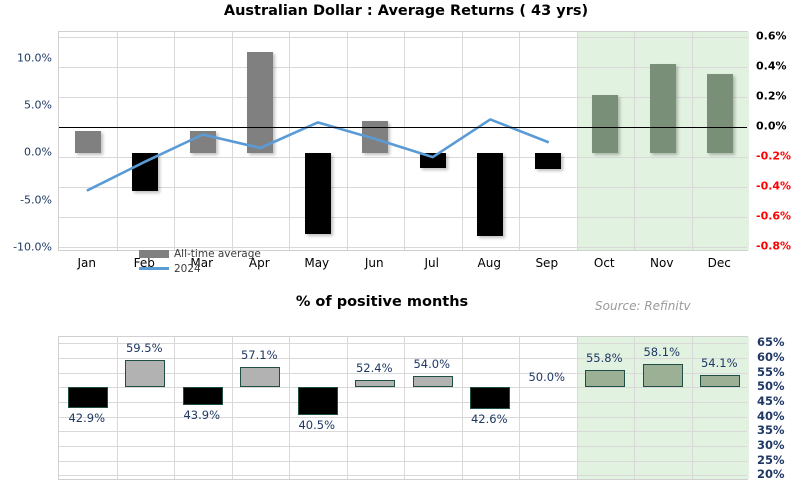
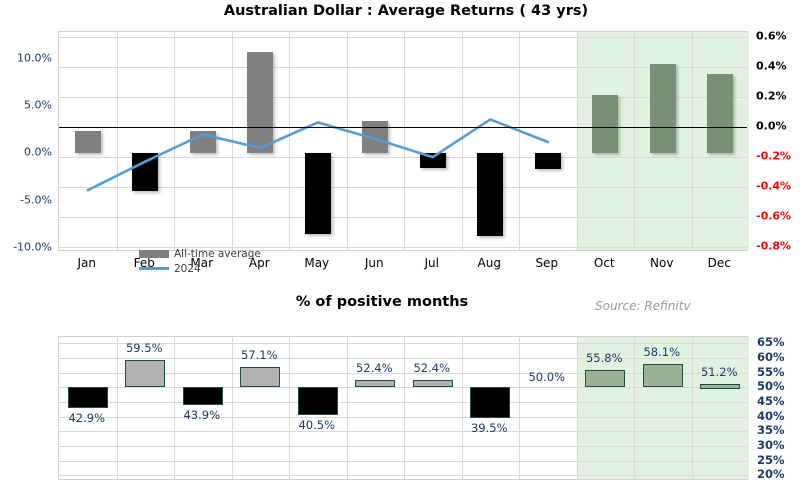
% of positive months/Jul: 54.0% -> 52.4%
% of positive months/Aug: 42.6% -> 39.5%
% of positive months/Dec: 54.1% -> 51.2%
